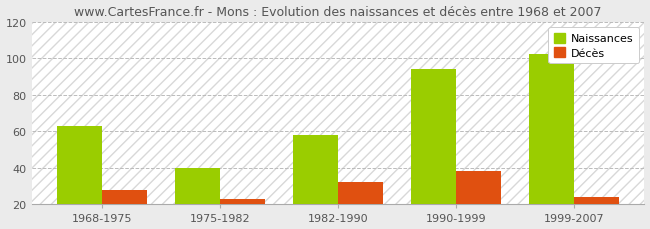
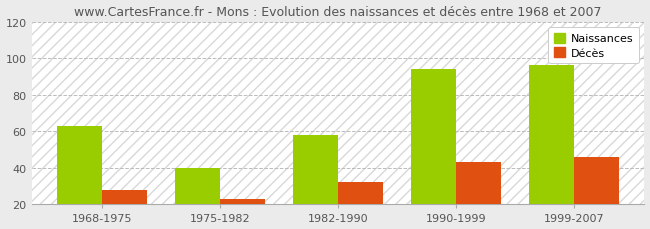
Décès/1990-1999: 38 -> 43
Naissances/1999-2007: 102 -> 96
Décès/1999-2007: 24 -> 46
